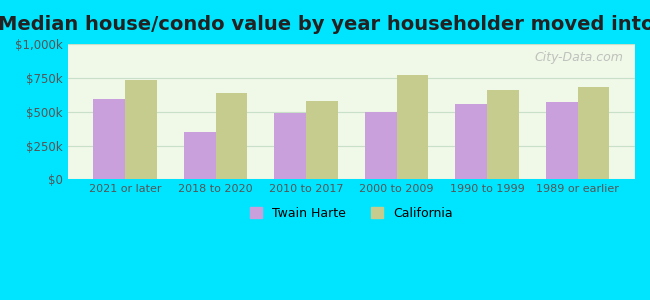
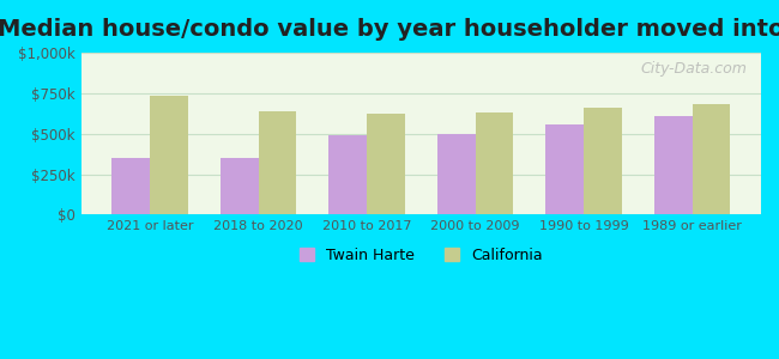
Twain Harte/2021 or later: $590k -> $350k
California/2010 to 2017: $580k -> $620k
California/2000 to 2009: $770k -> $630k
Twain Harte/1989 or earlier: $570k -> $610k
